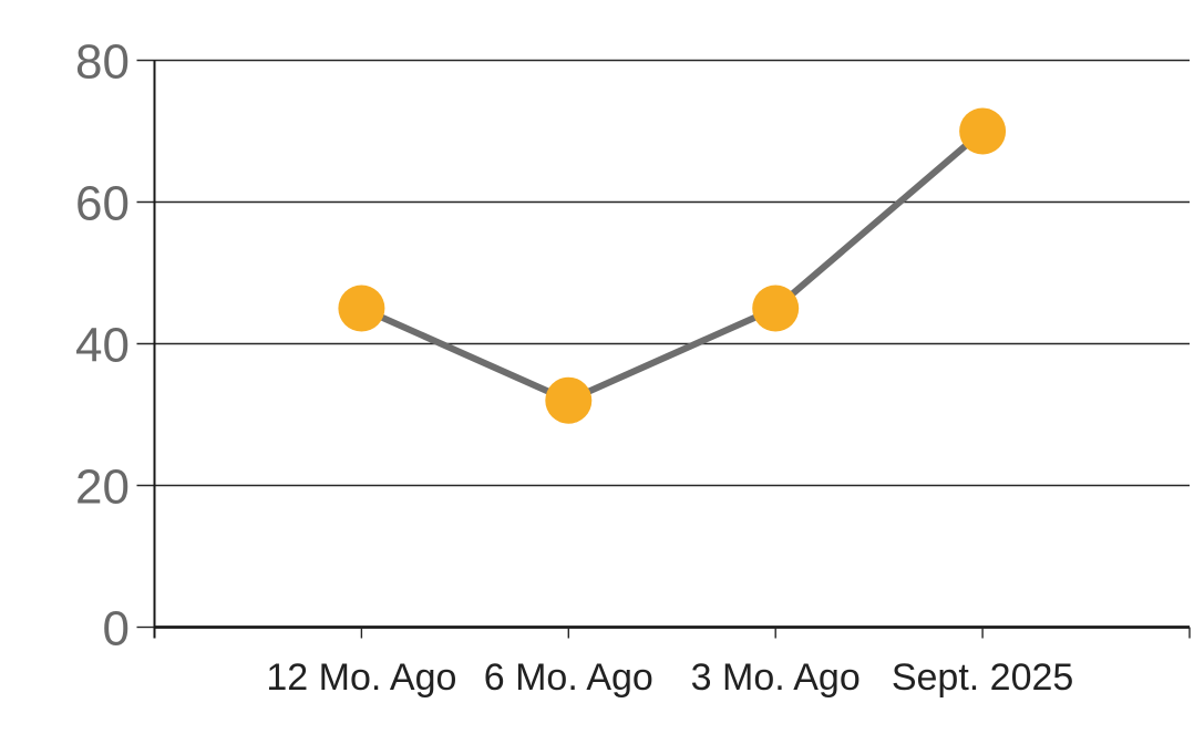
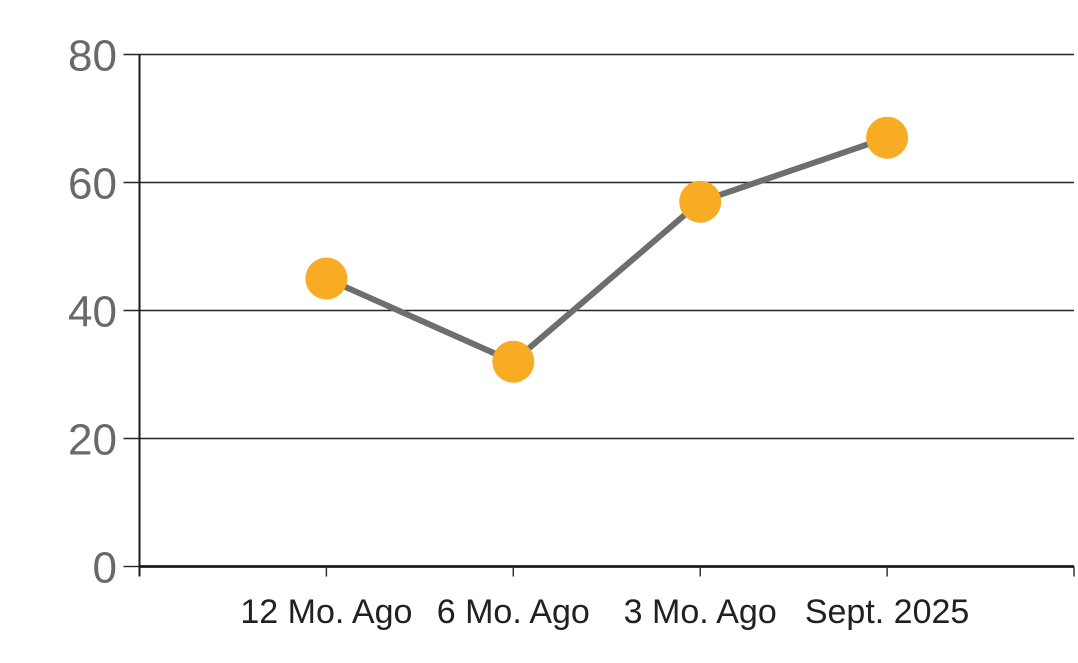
3 Mo. Ago: 45 -> 57
Sept. 2025: 70 -> 67
